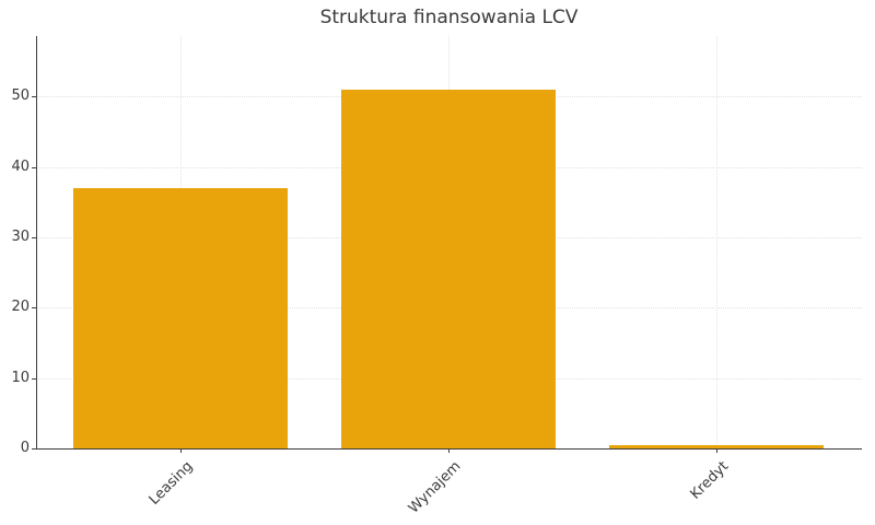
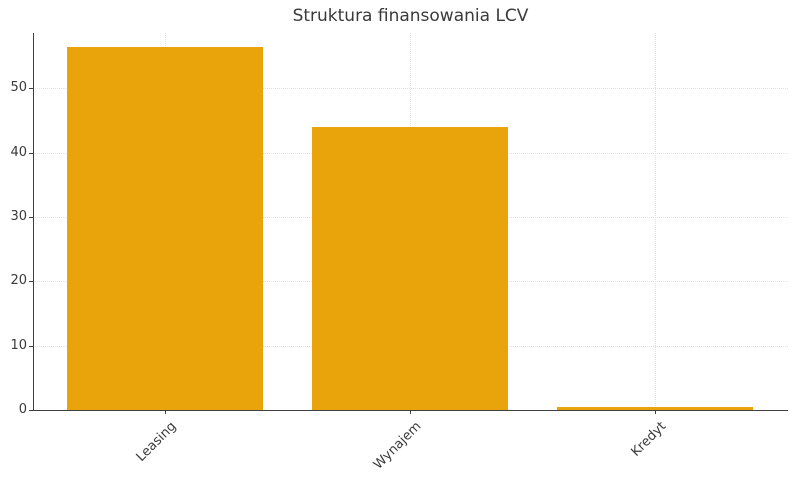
Leasing: 37 -> 56
Wynajem: 51 -> 44
